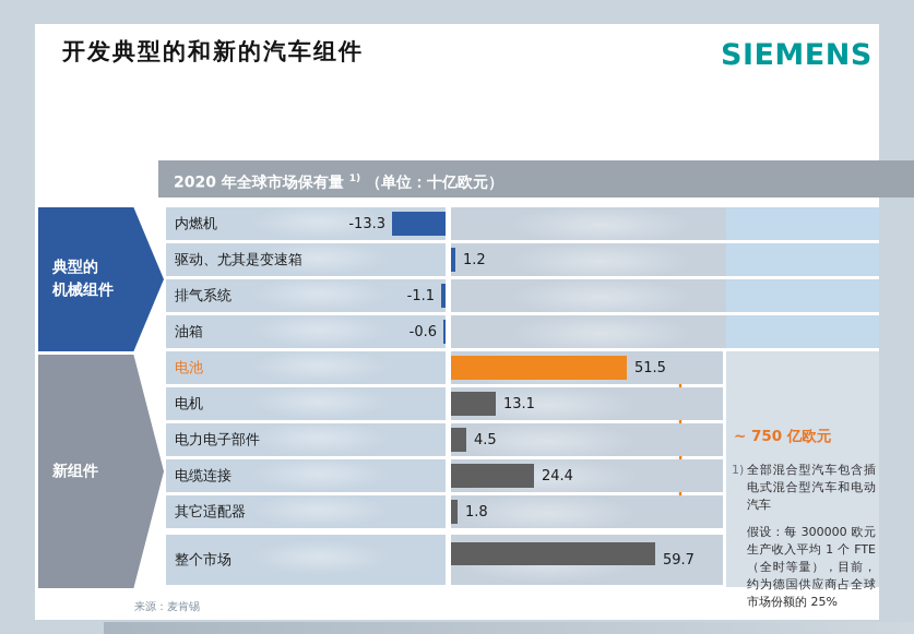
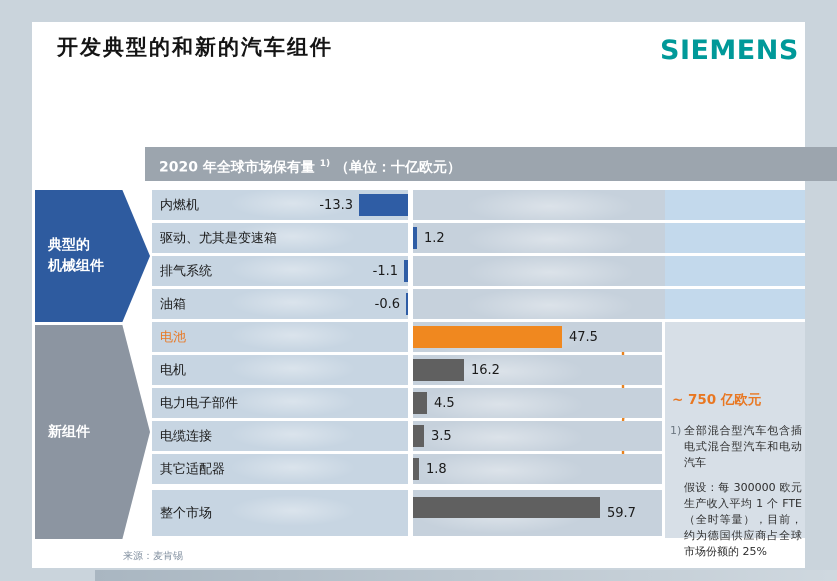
电池: 51.5 -> 47.5
电机: 13.1 -> 16.2
电缆连接: 24.4 -> 3.5
